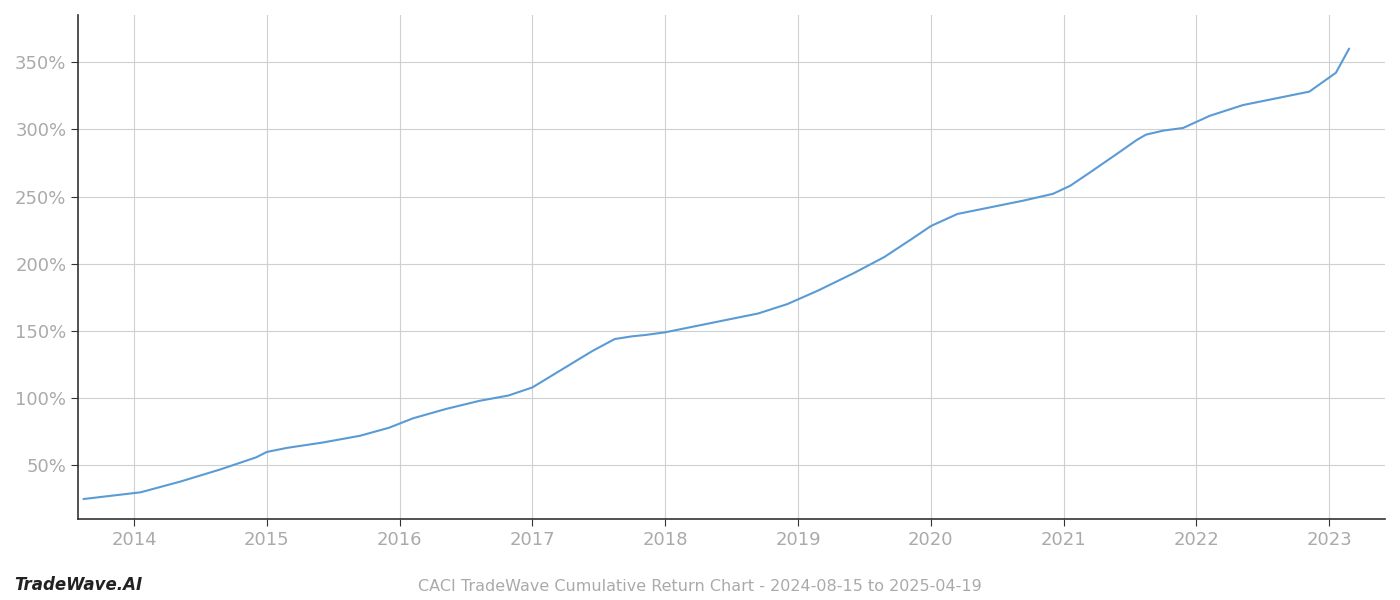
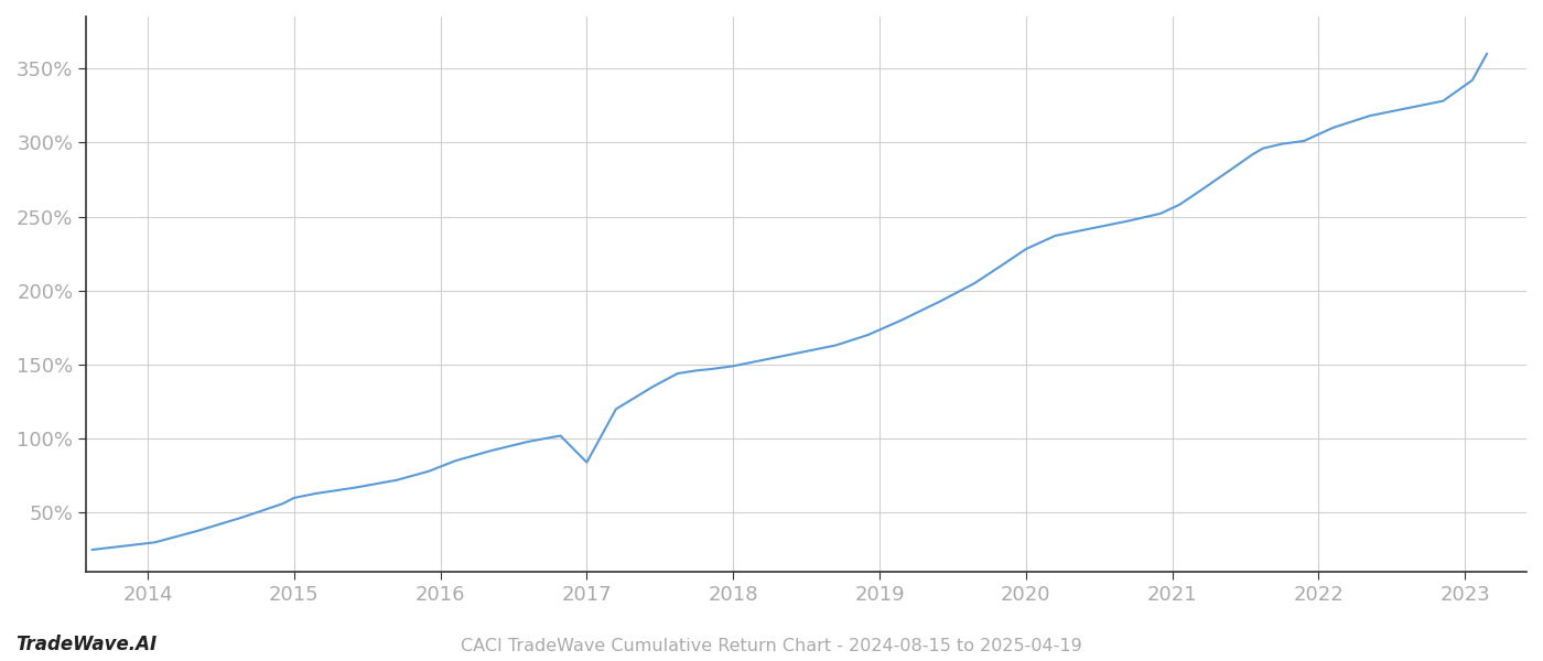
2017: 108% -> 84%
